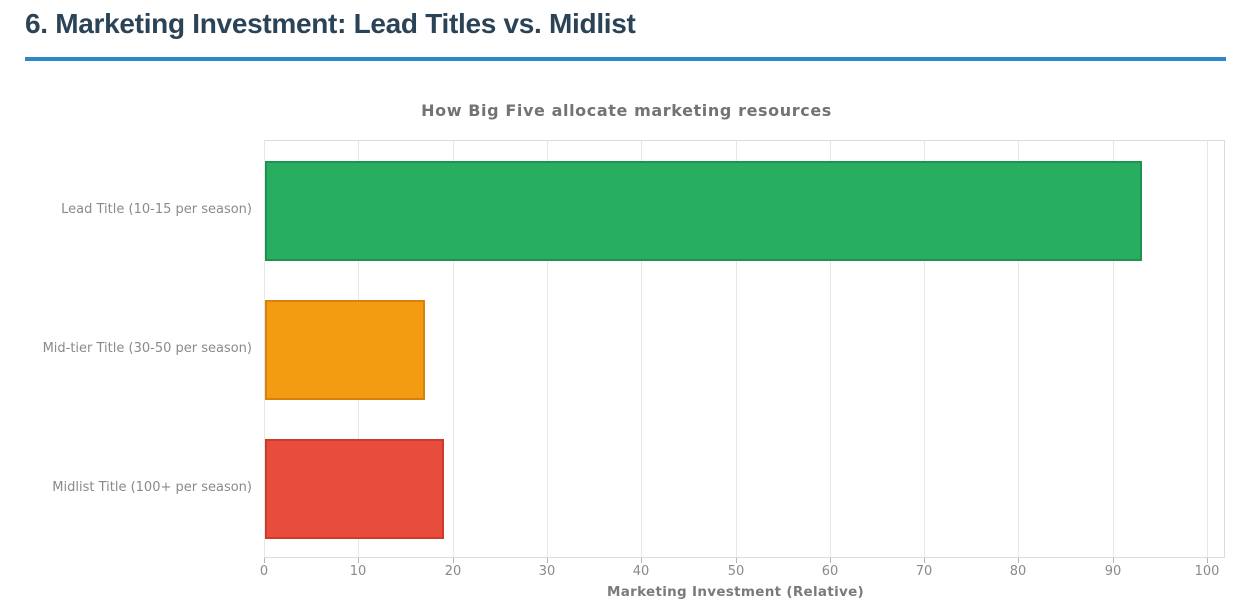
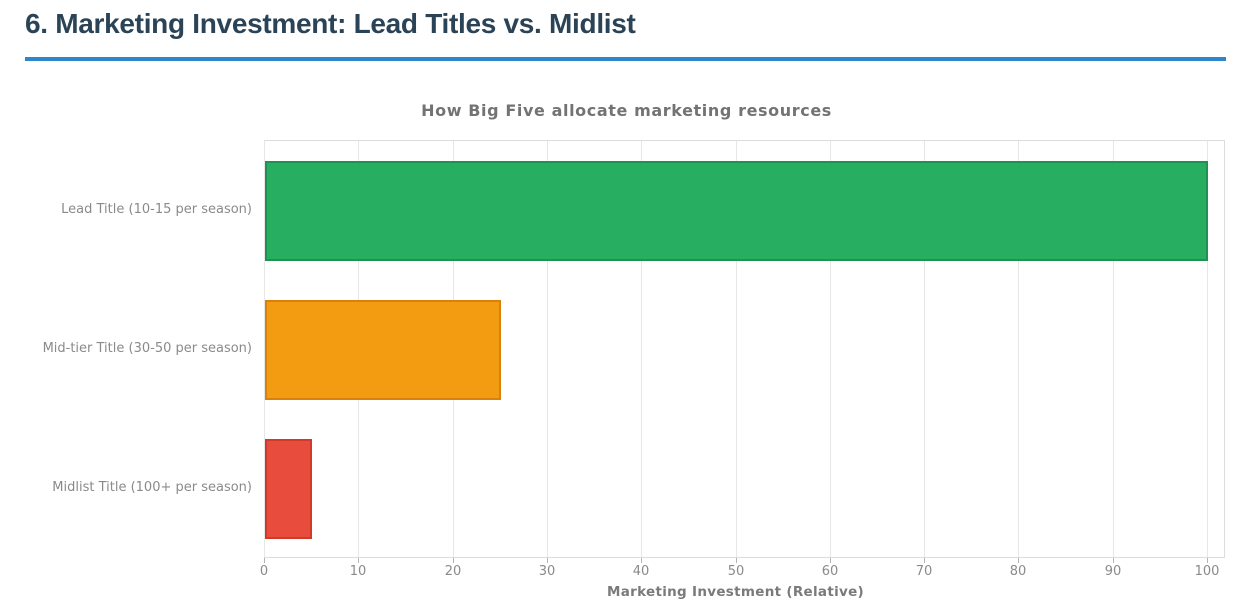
Lead Title (10-15 per season): 93 -> 100
Mid-tier Title (30-50 per season): 17 -> 25
Midlist Title (100+ per season): 19 -> 5
